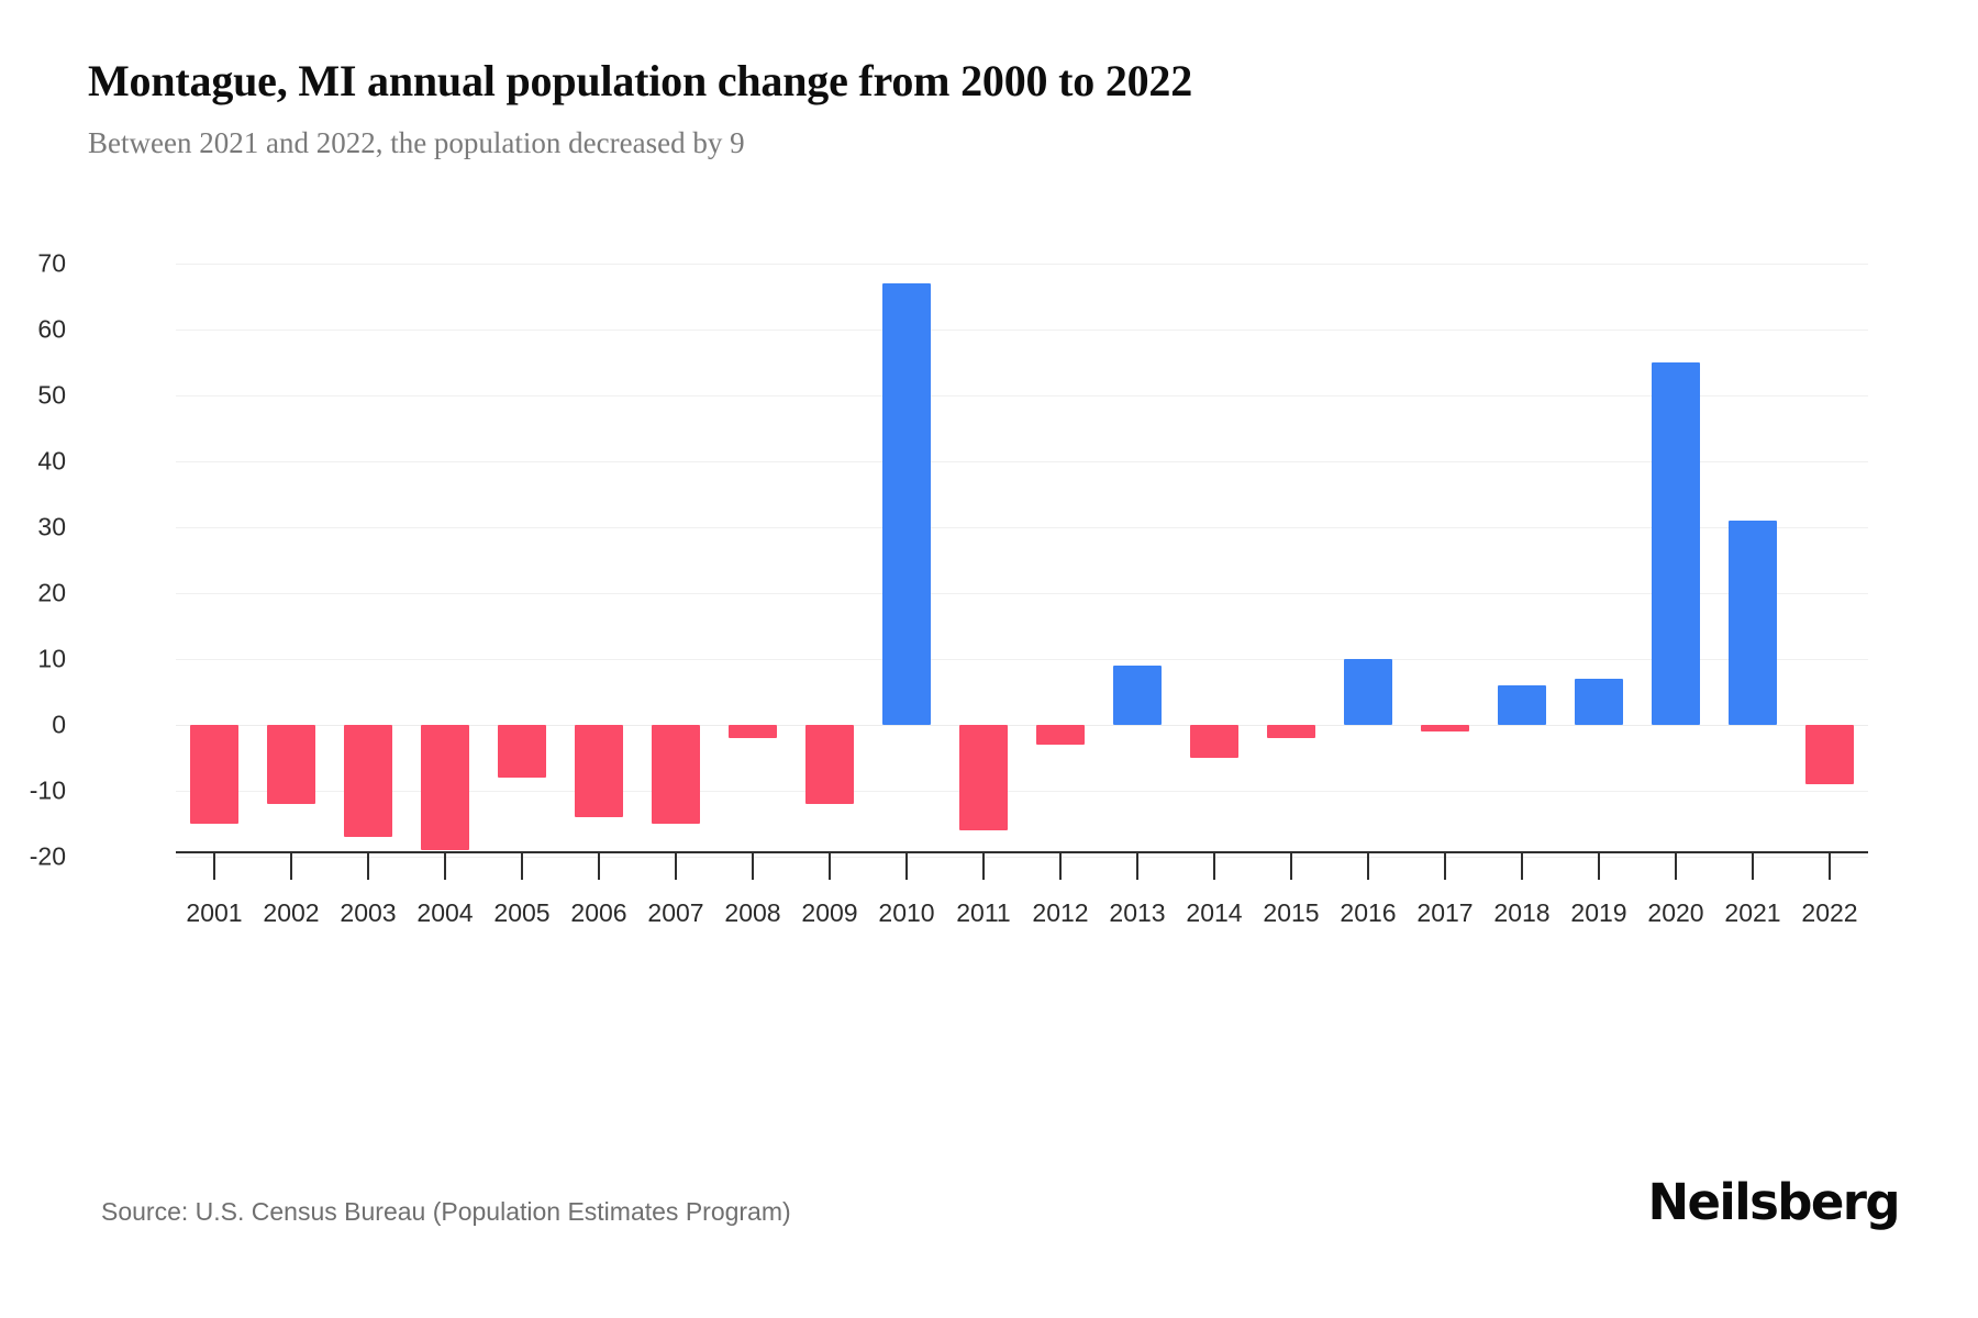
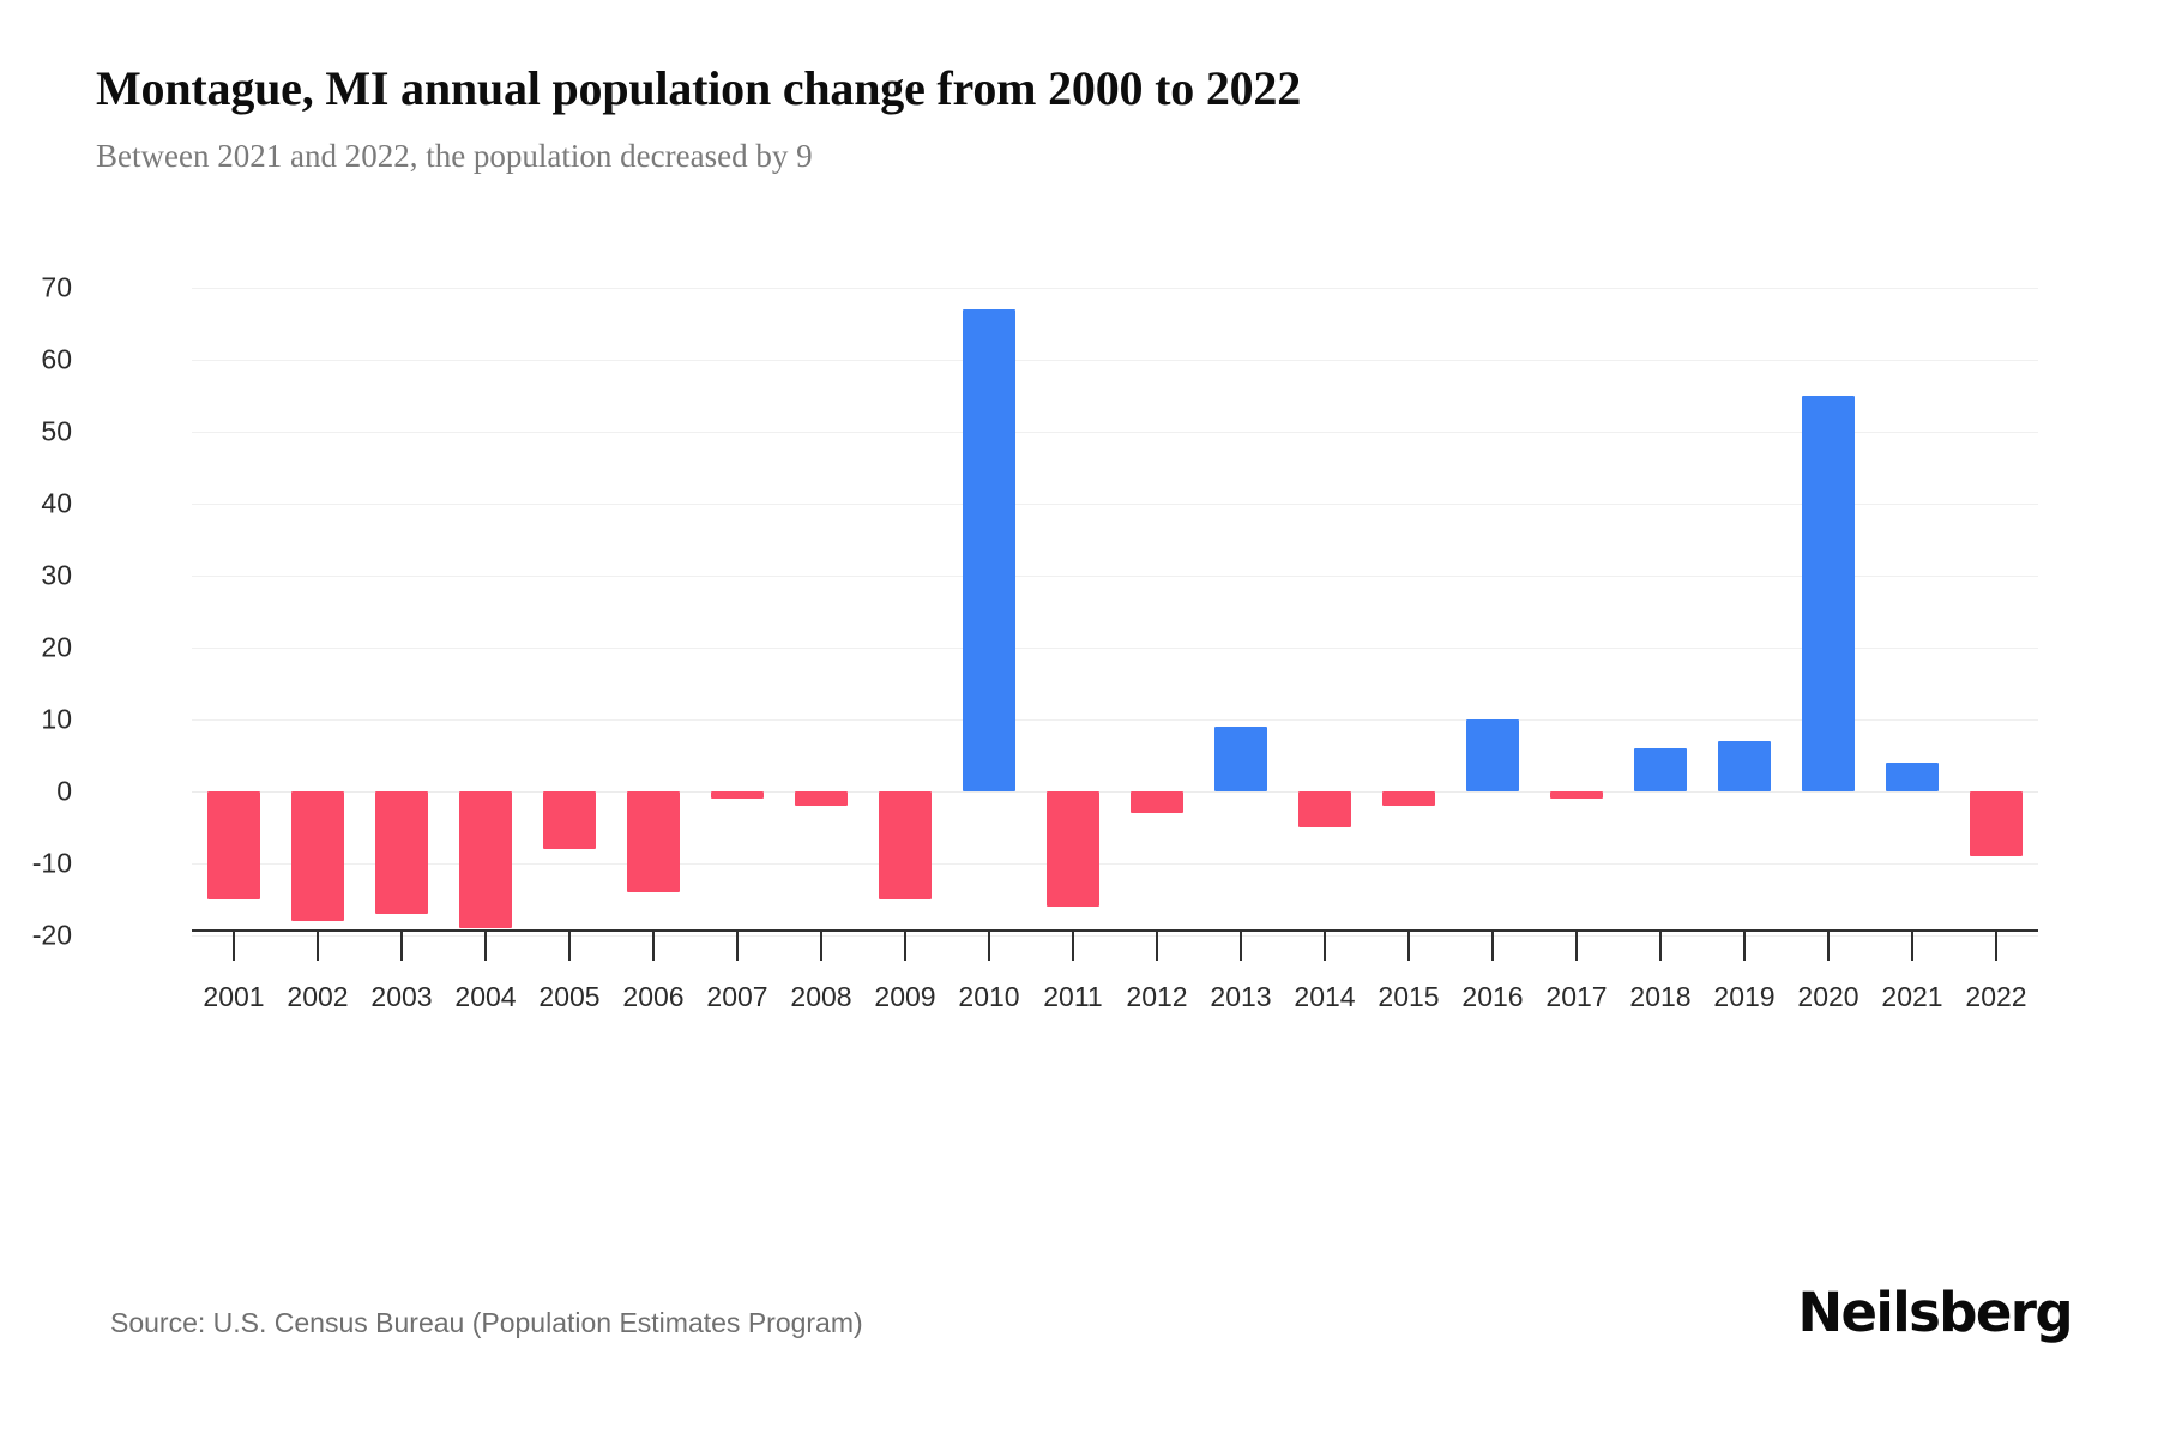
2002: -12 -> -18
2007: -15 -> -1
2009: -12 -> -15
2021: 31 -> 4
